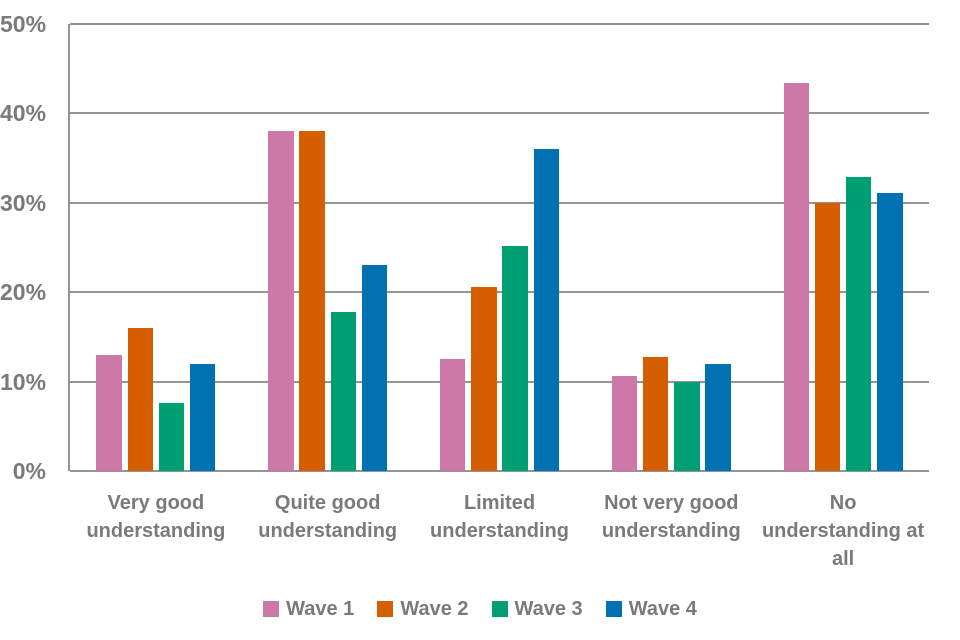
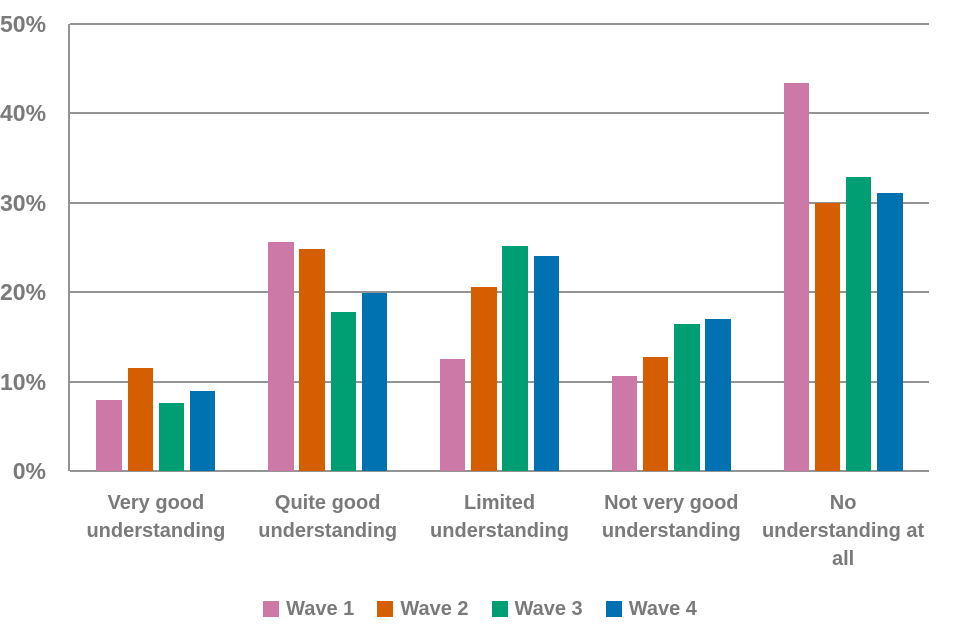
Wave 1/Very good understanding: 13% -> 8%
Wave 2/Very good understanding: 16% -> 12%
Wave 4/Very good understanding: 12% -> 9%
Wave 1/Quite good understanding: 38% -> 26%
Wave 2/Quite good understanding: 38% -> 25%
Wave 4/Quite good understanding: 23% -> 20%
Wave 4/Limited understanding: 36% -> 24%
Wave 3/Not very good understanding: 10% -> 16%
Wave 4/Not very good understanding: 12% -> 17%
